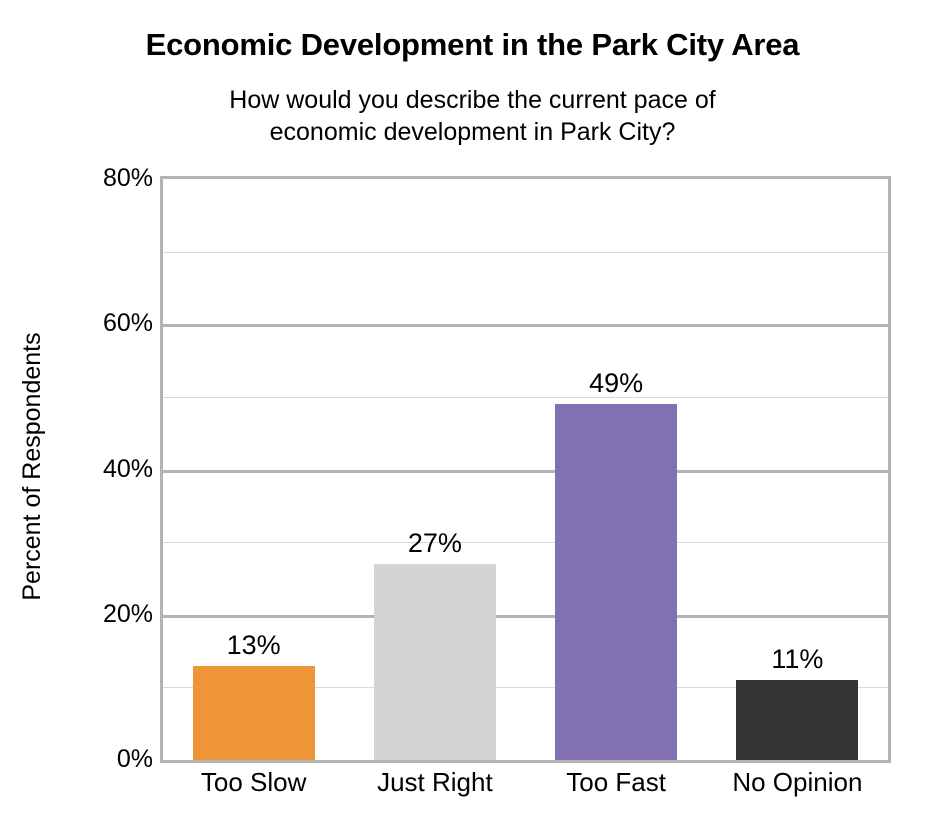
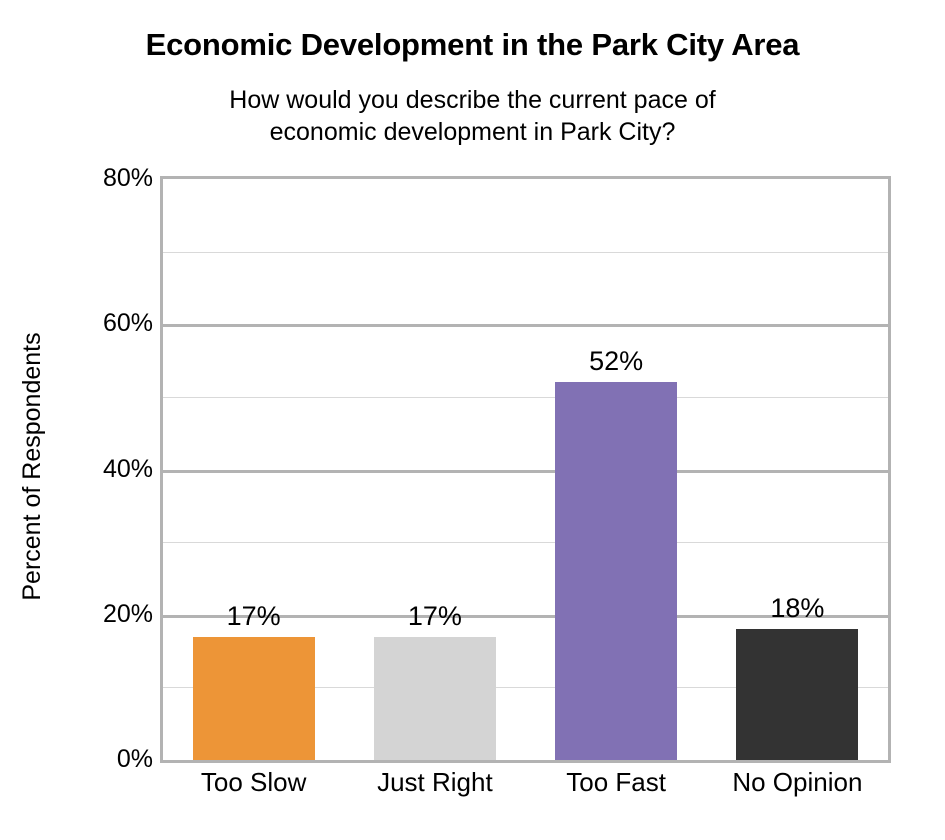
Too Slow: 13% -> 17%
Just Right: 27% -> 17%
Too Fast: 49% -> 52%
No Opinion: 11% -> 18%
